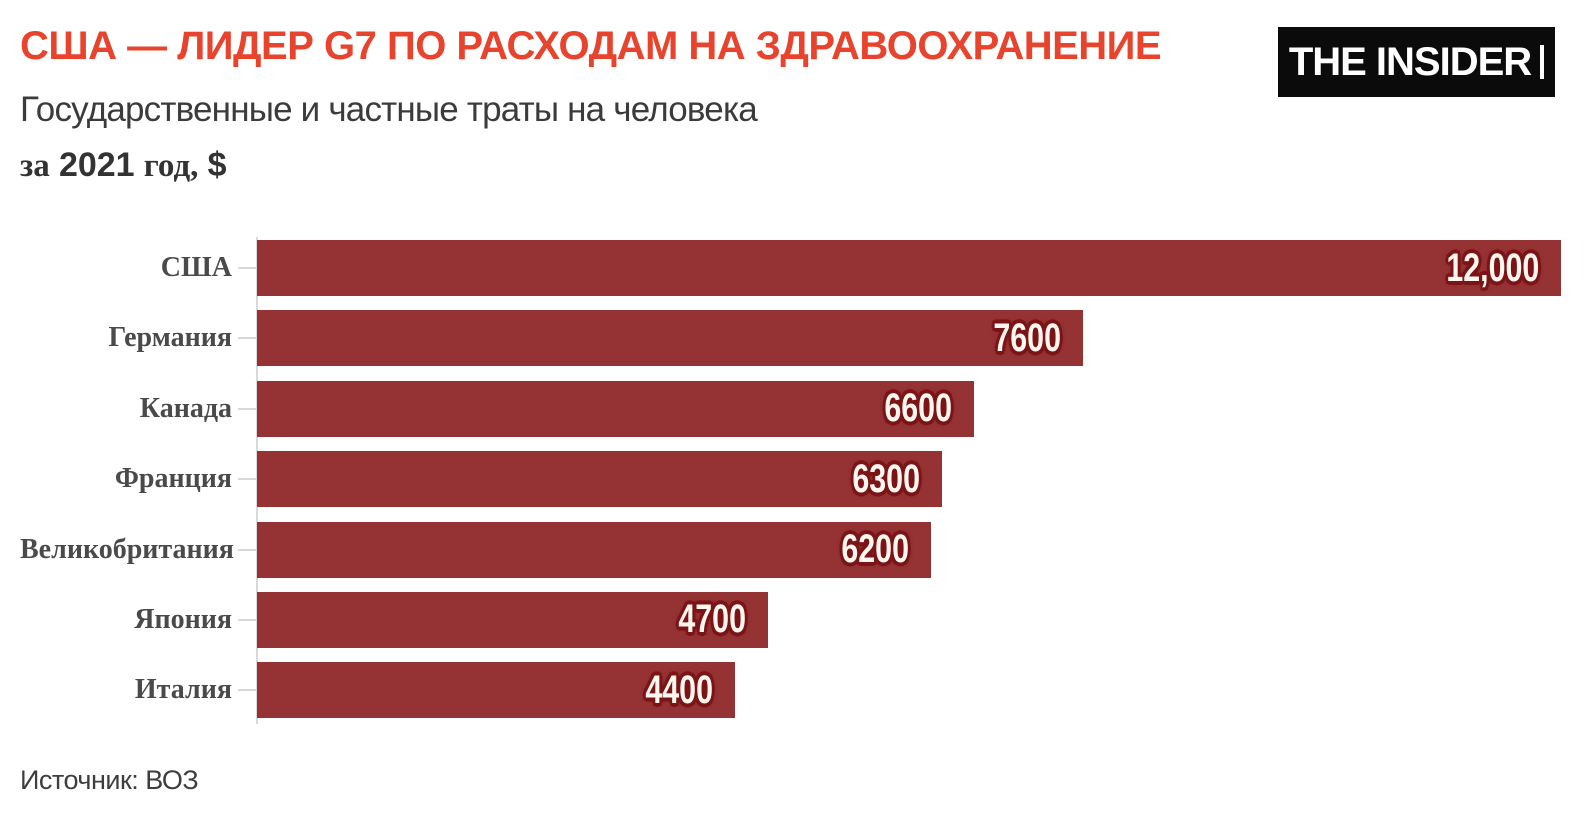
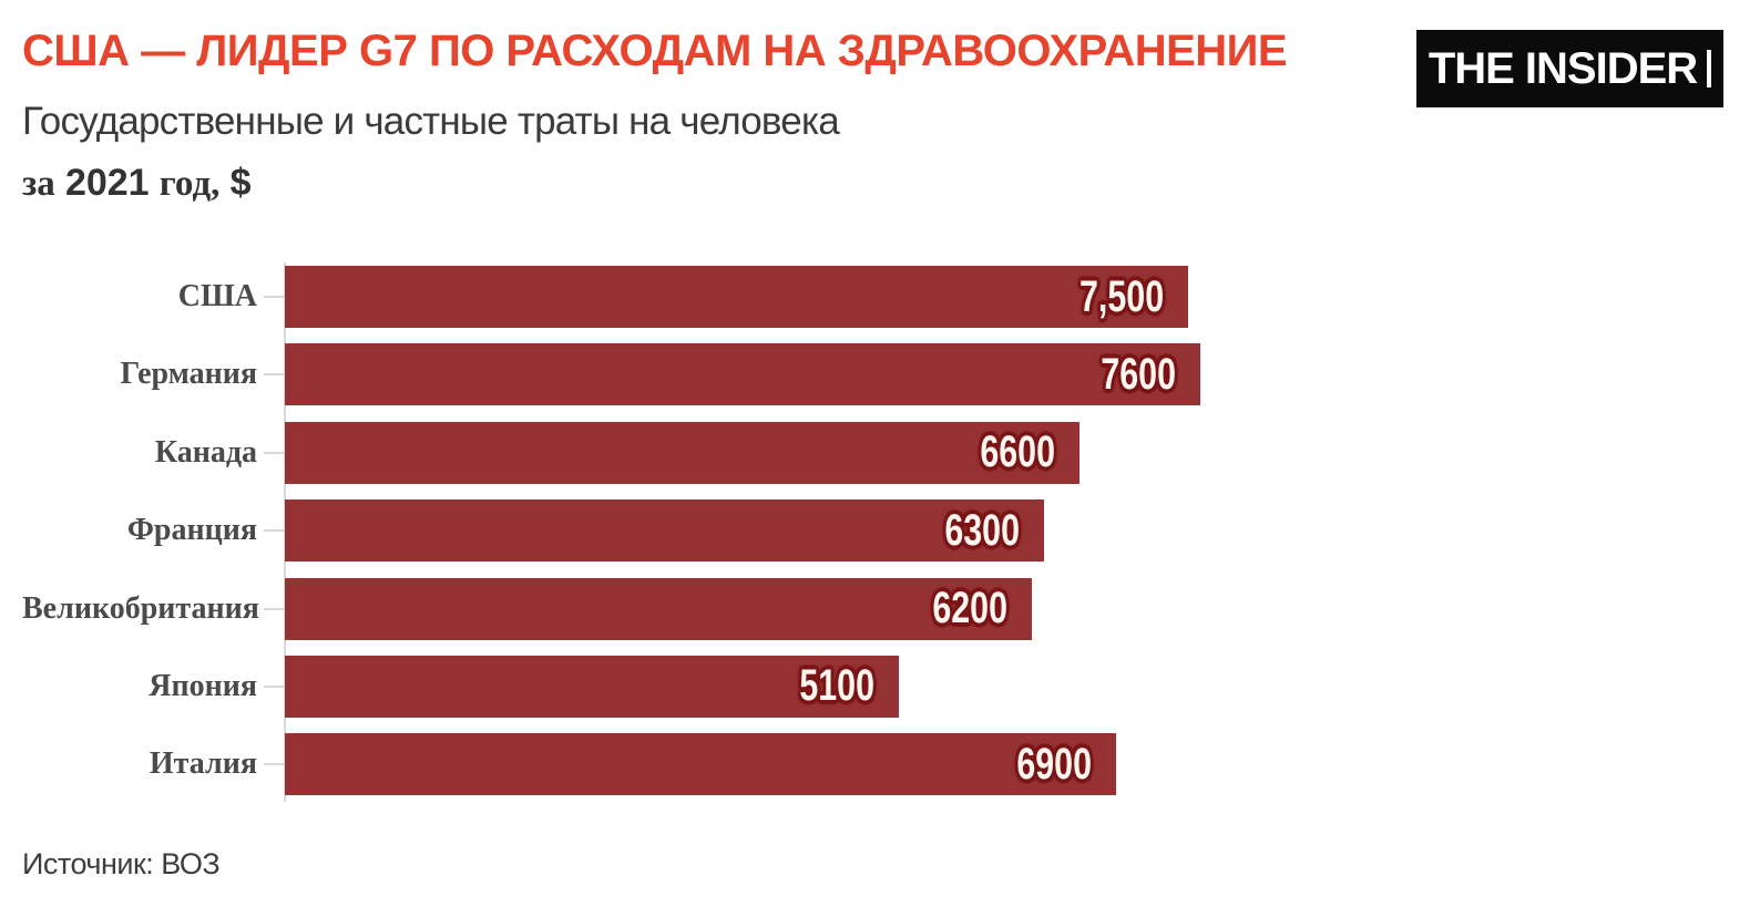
США: 12,000 -> 7,500
Япония: 4700 -> 5100
Италия: 4400 -> 6900
